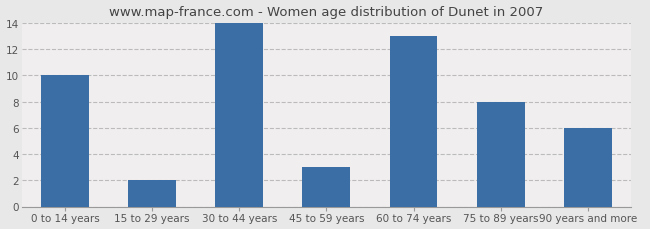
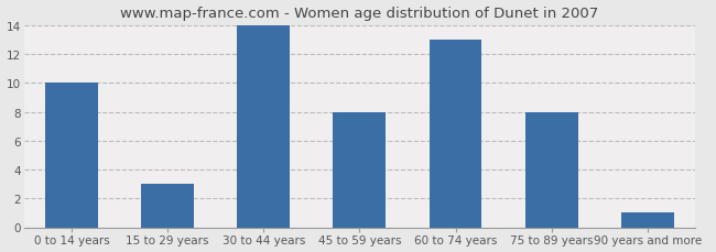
15 to 29 years: 2 -> 3
45 to 59 years: 3 -> 8
90 years and more: 6 -> 1
